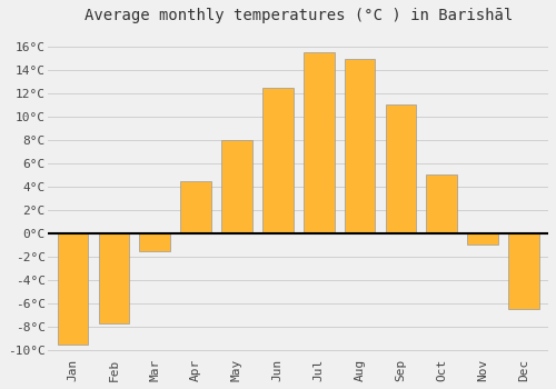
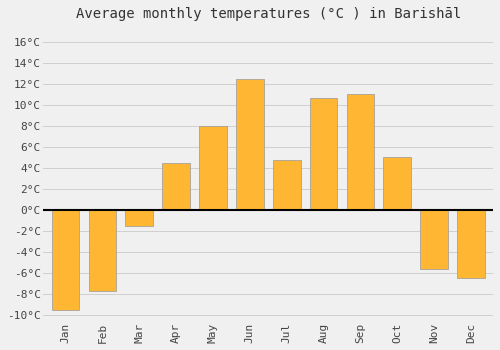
Jul: 15.5°C -> 4.8°C
Aug: 15.0°C -> 10.7°C
Nov: -1.0°C -> -5.6°C
